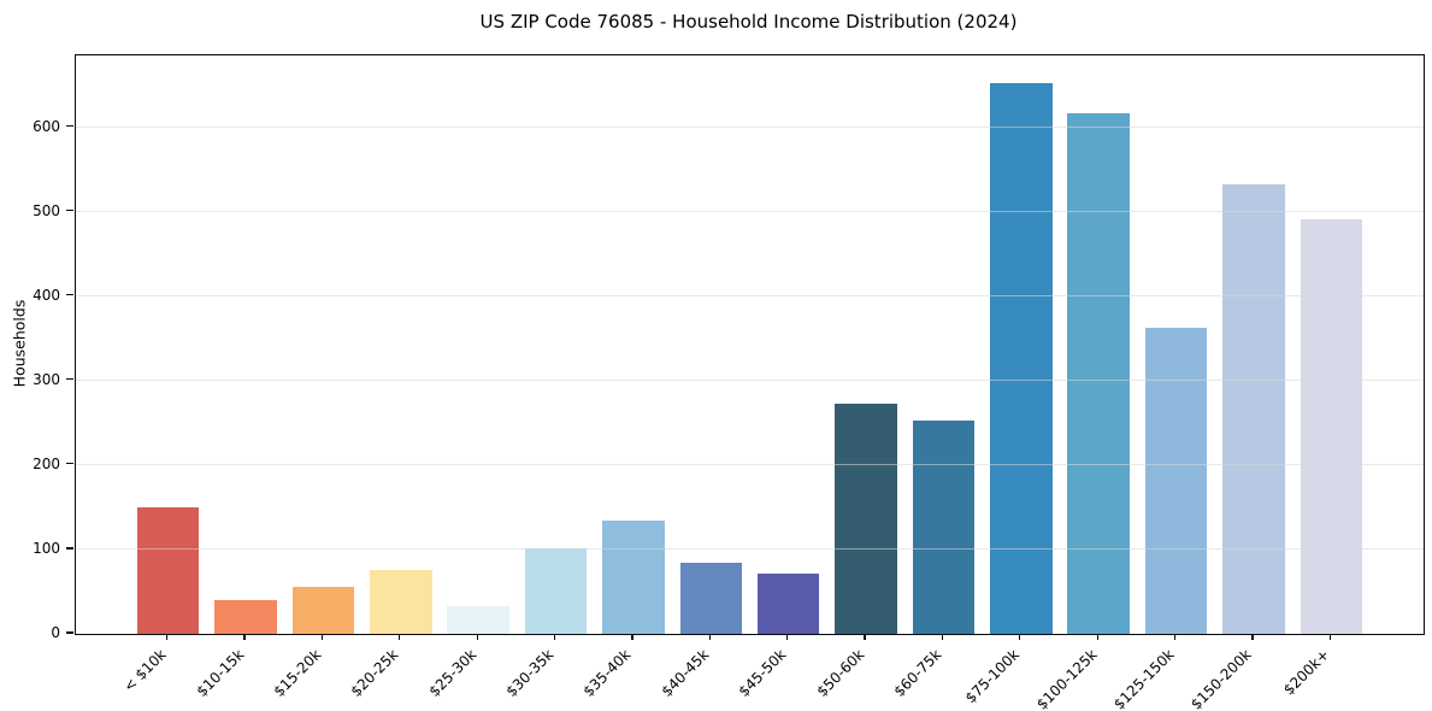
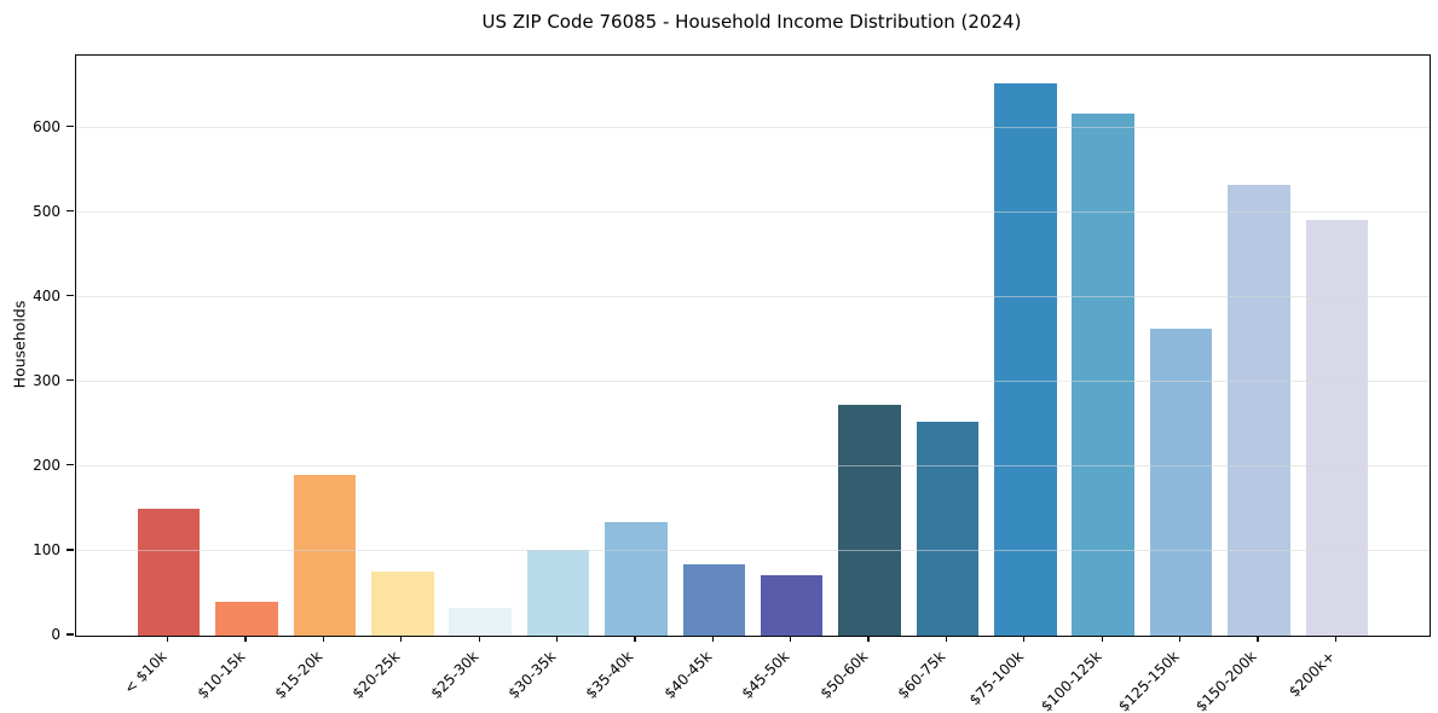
$15-20k: 60 -> 190
